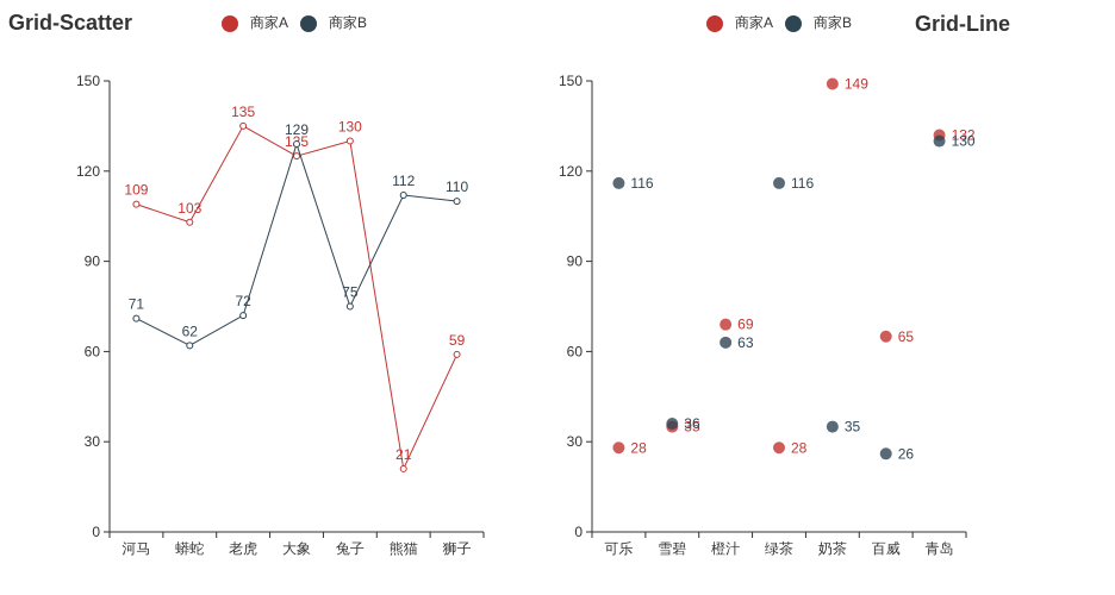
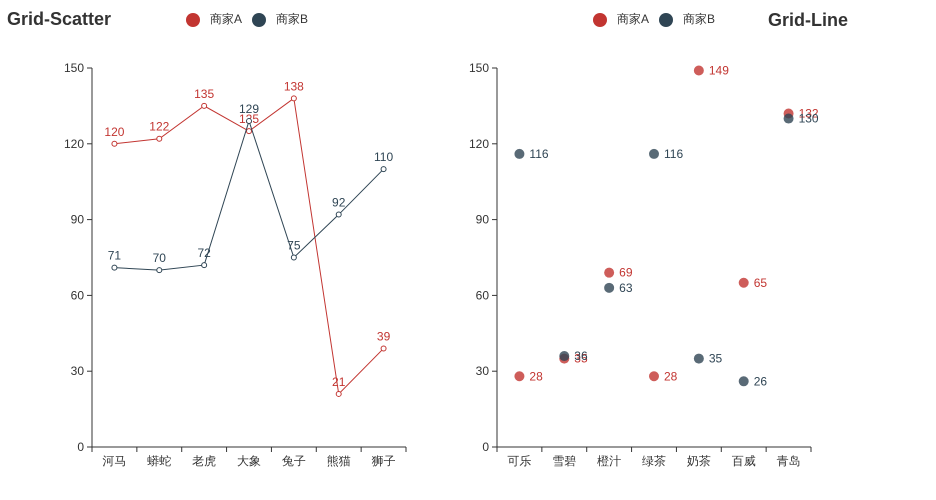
Grid-Scatter/商家A/河马: 109 -> 120
Grid-Scatter/商家A/蟒蛇: 103 -> 122
Grid-Scatter/商家B/蟒蛇: 62 -> 70
Grid-Scatter/商家A/兔子: 130 -> 138
Grid-Scatter/商家B/熊猫: 112 -> 92
Grid-Scatter/商家A/狮子: 59 -> 39
